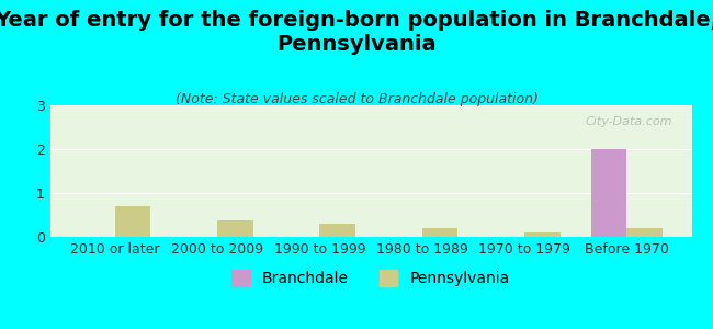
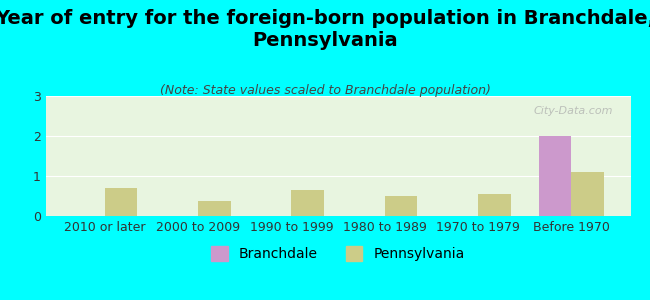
Pennsylvania/1990 to 1999: 0.30 -> 0.65
Pennsylvania/1980 to 1989: 0.20 -> 0.50
Pennsylvania/1970 to 1979: 0.10 -> 0.55
Pennsylvania/Before 1970: 0.20 -> 1.10
